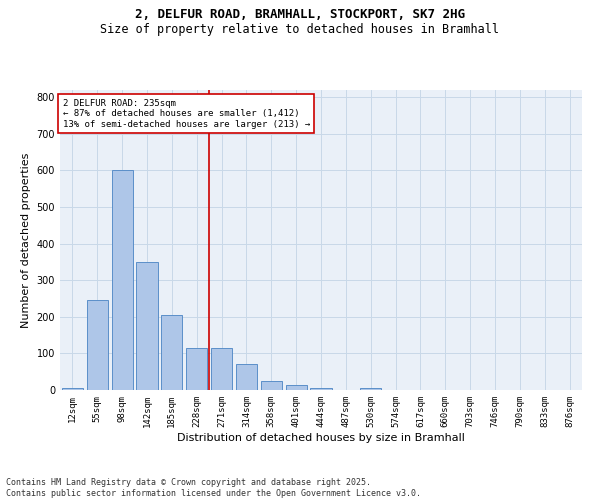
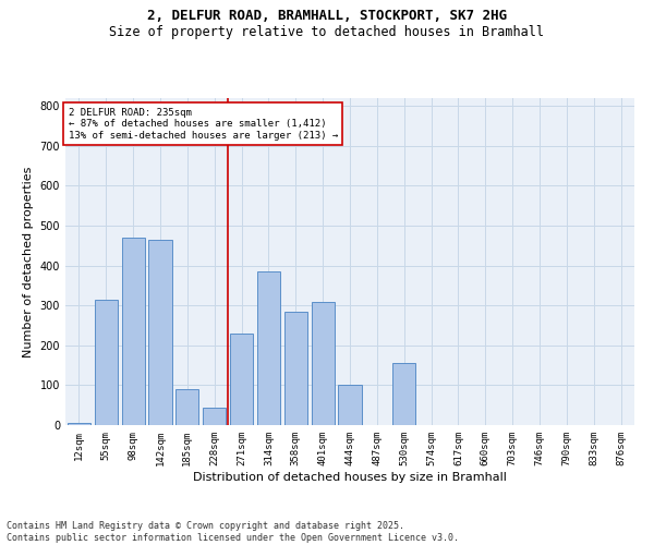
55sqm: 245 -> 315
98sqm: 600 -> 470
142sqm: 350 -> 465
185sqm: 205 -> 90
228sqm: 115 -> 45
271sqm: 115 -> 230
314sqm: 70 -> 385
358sqm: 25 -> 285
401sqm: 15 -> 310
444sqm: 5 -> 100
530sqm: 5 -> 155
